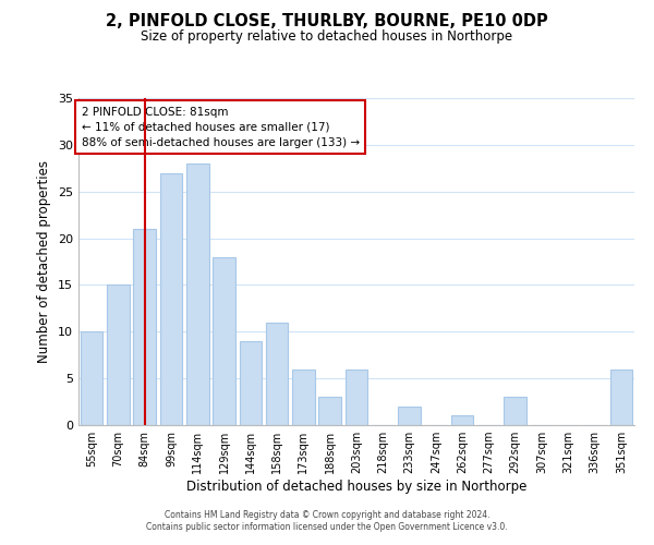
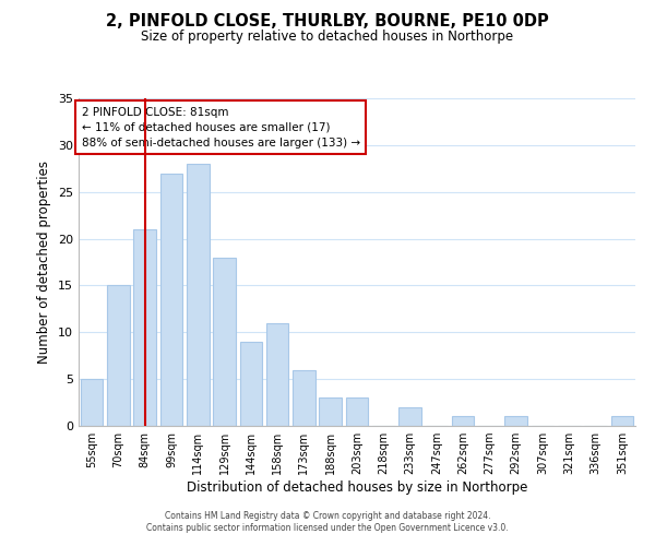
55sqm: 10 -> 5
203sqm: 6 -> 3
292sqm: 3 -> 1
351sqm: 6 -> 1
